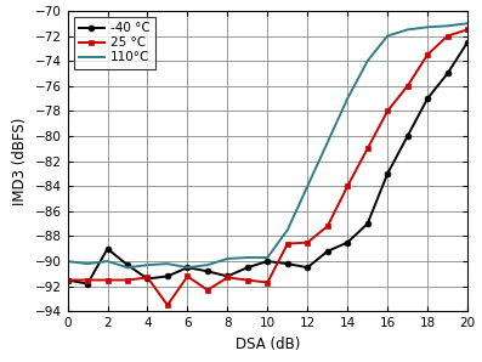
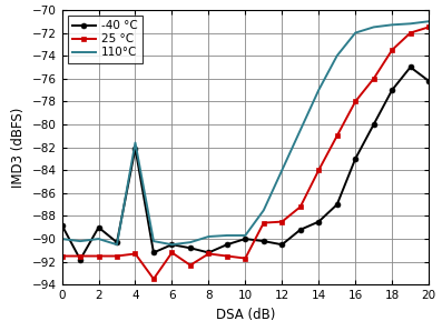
-40 °C/0: -91.5 -> -88.8
-40 °C/4: -91.4 -> -82.1
110°C/4: -90.3 -> -81.6
-40 °C/20: -72.5 -> -76.2
